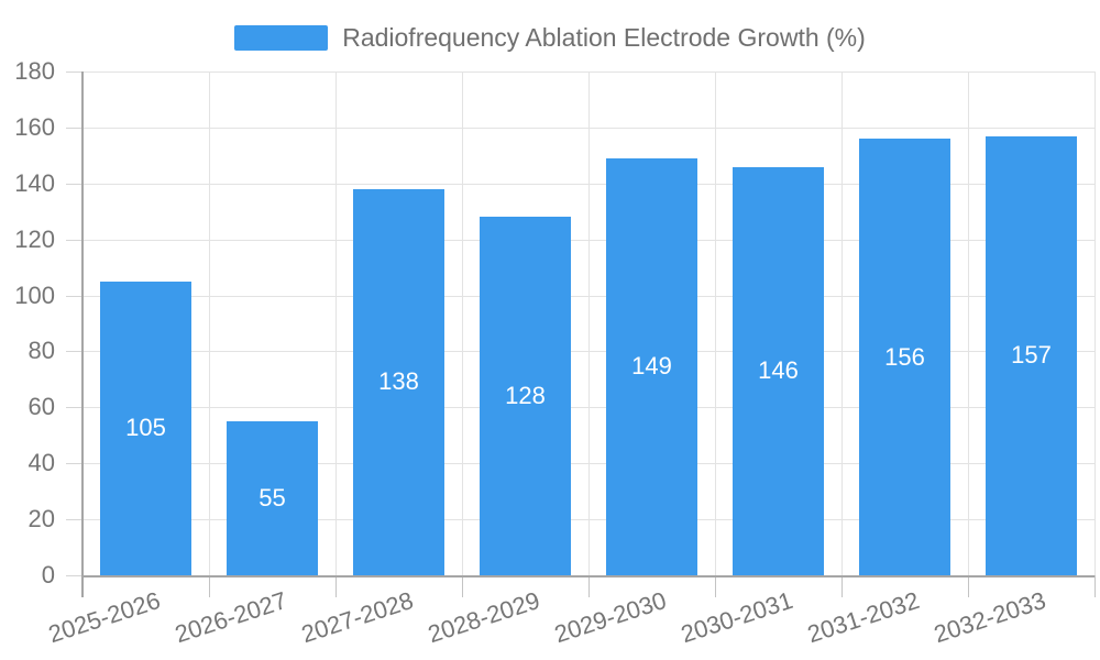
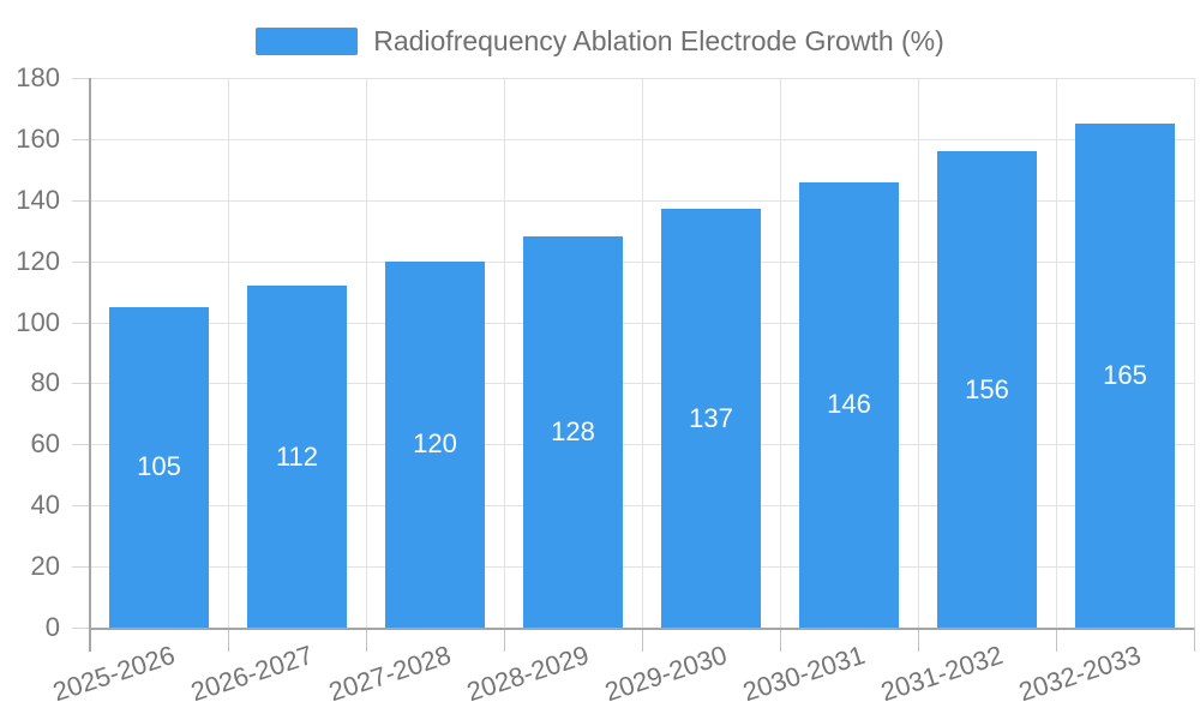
2026-2027: 55 -> 112
2027-2028: 138 -> 120
2029-2030: 149 -> 137
2032-2033: 157 -> 165
